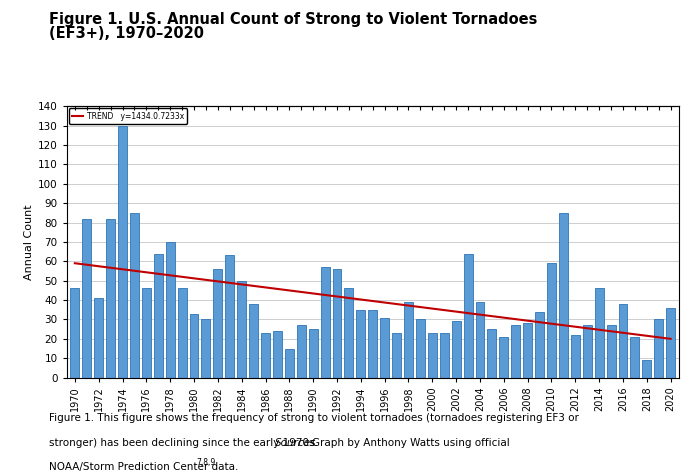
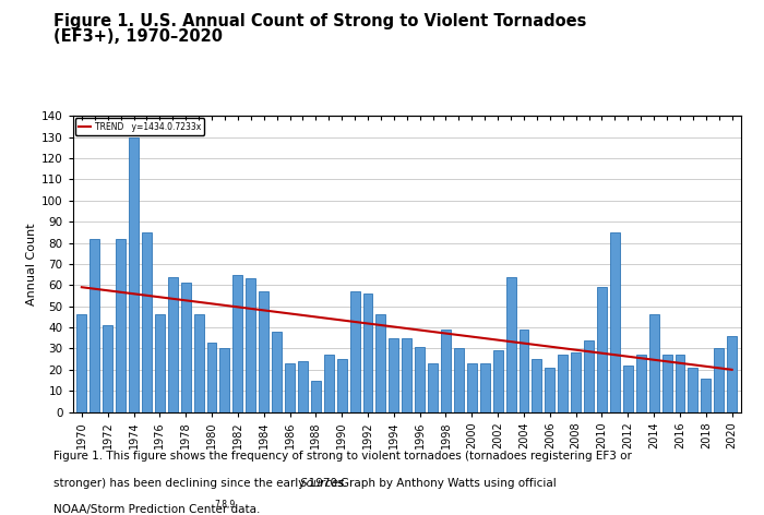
1978: 70 -> 61
1982: 56 -> 65
1984: 50 -> 57
2016: 38 -> 27
2018: 9 -> 16
